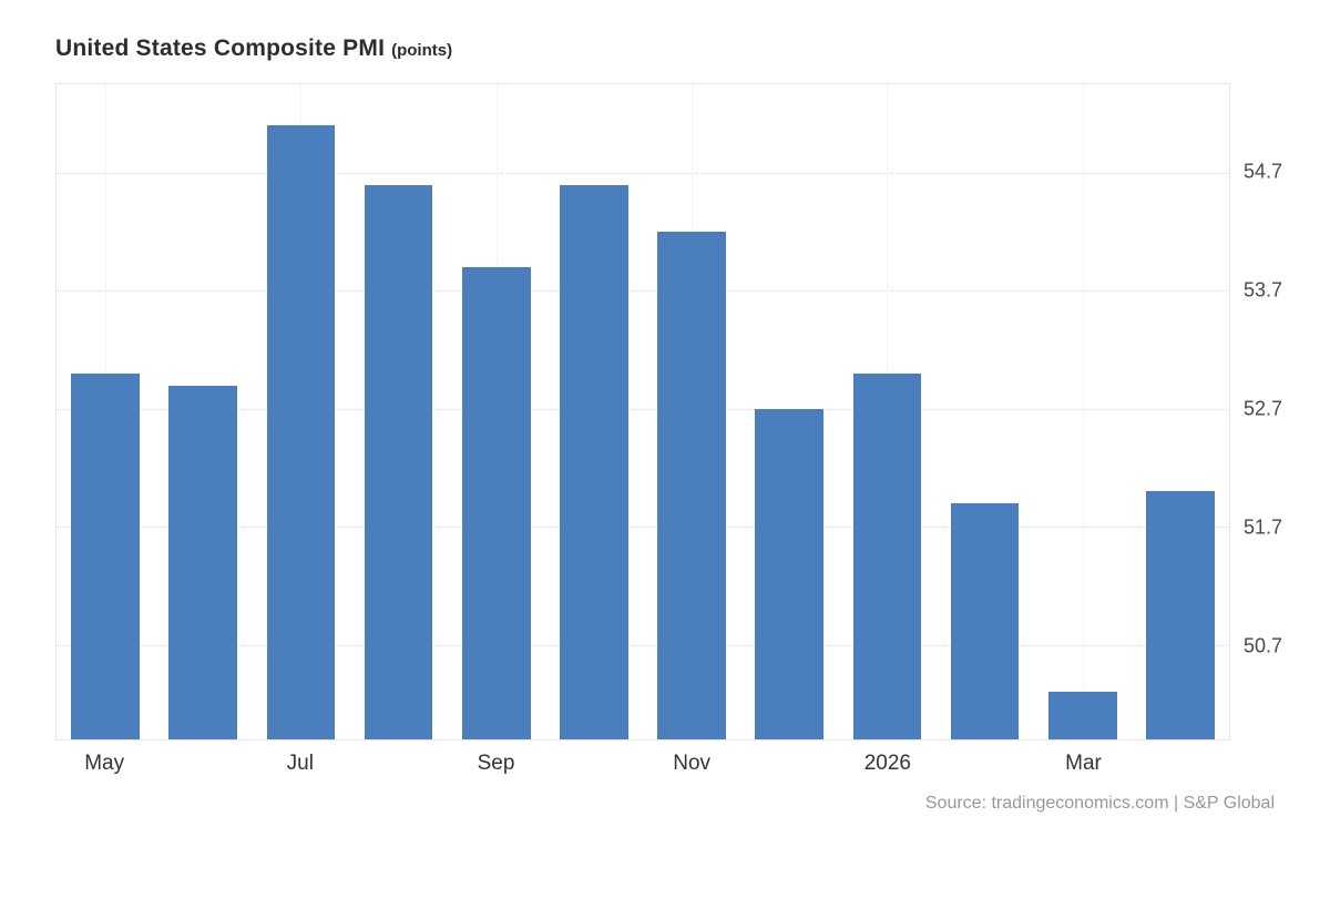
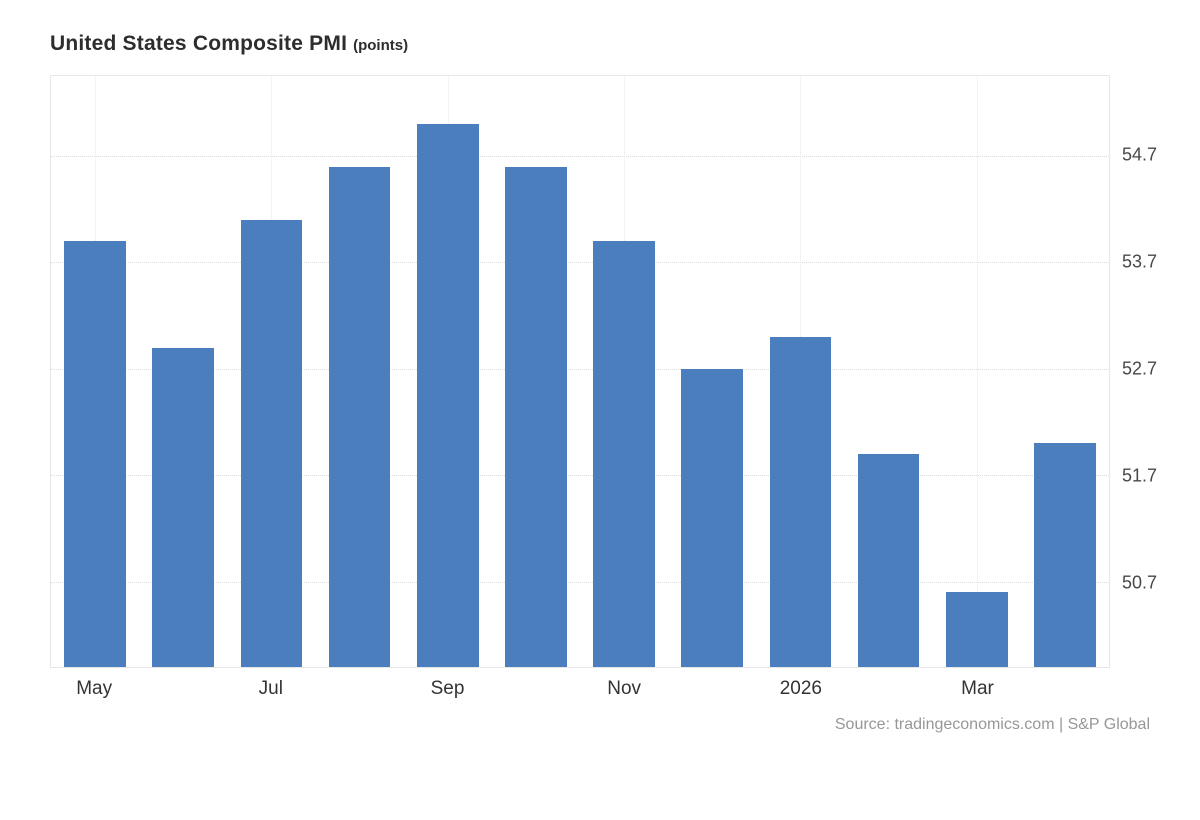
May: 53.0 -> 53.9
Jul: 55.1 -> 54.1
Sep: 53.9 -> 55.0
Nov: 54.2 -> 53.9
Mar: 50.3 -> 50.6
